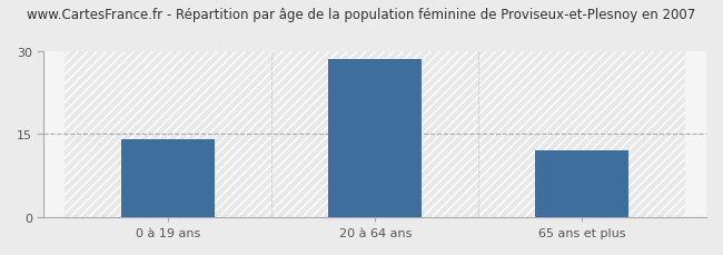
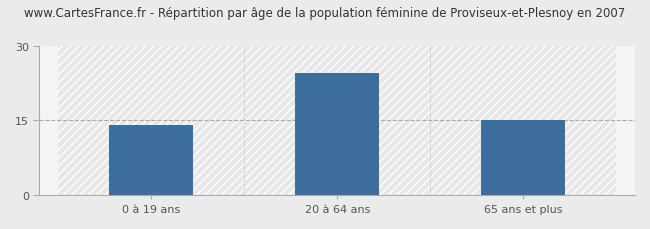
20 à 64 ans: 28.5 -> 24.5
65 ans et plus: 12.0 -> 15.0
